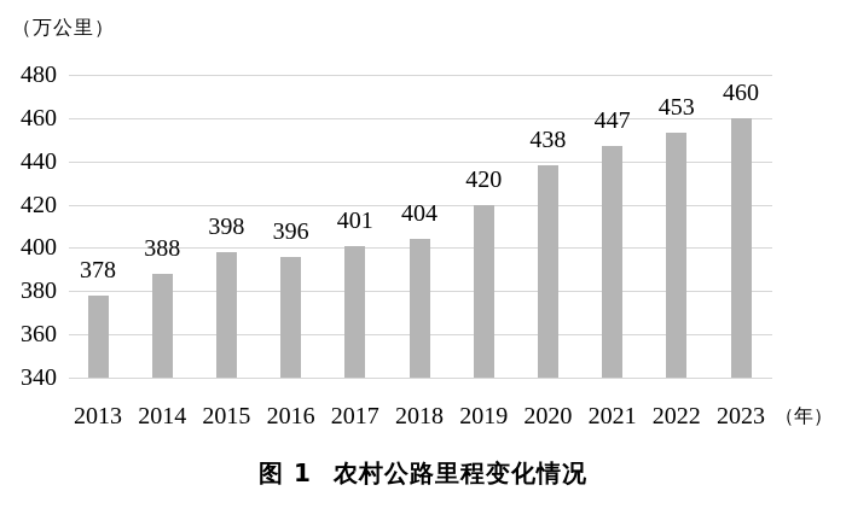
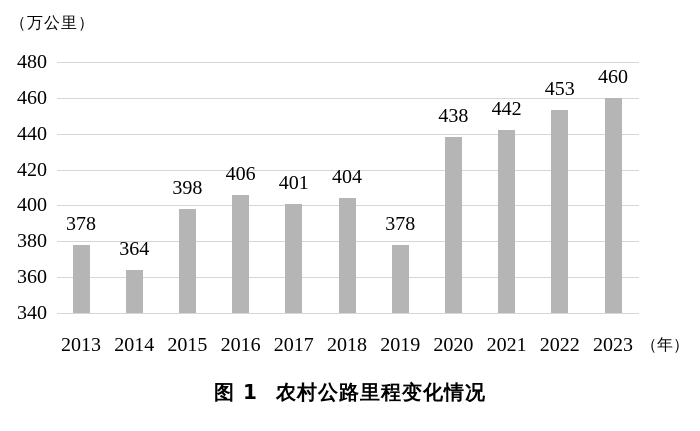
2014: 388 -> 364
2016: 396 -> 406
2019: 420 -> 378
2021: 447 -> 442
